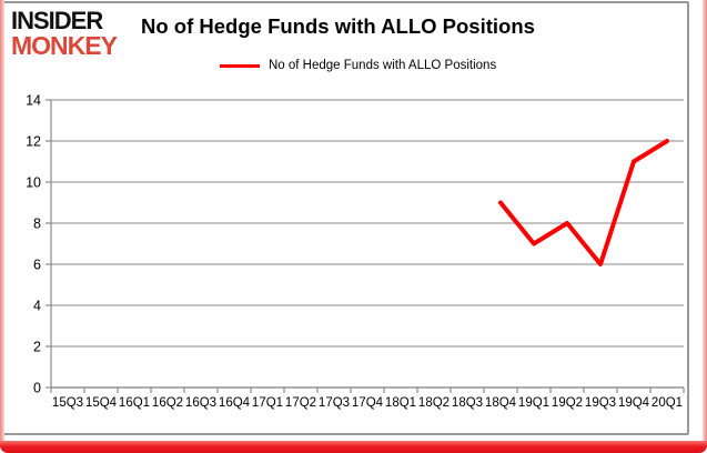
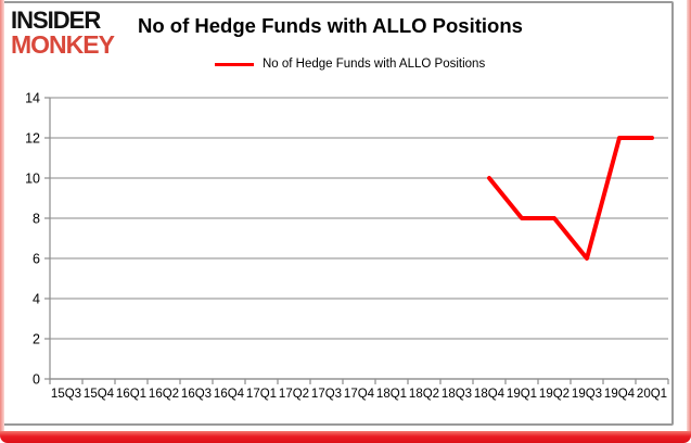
18Q4: 9 -> 10
19Q1: 7 -> 8
19Q4: 11 -> 12
